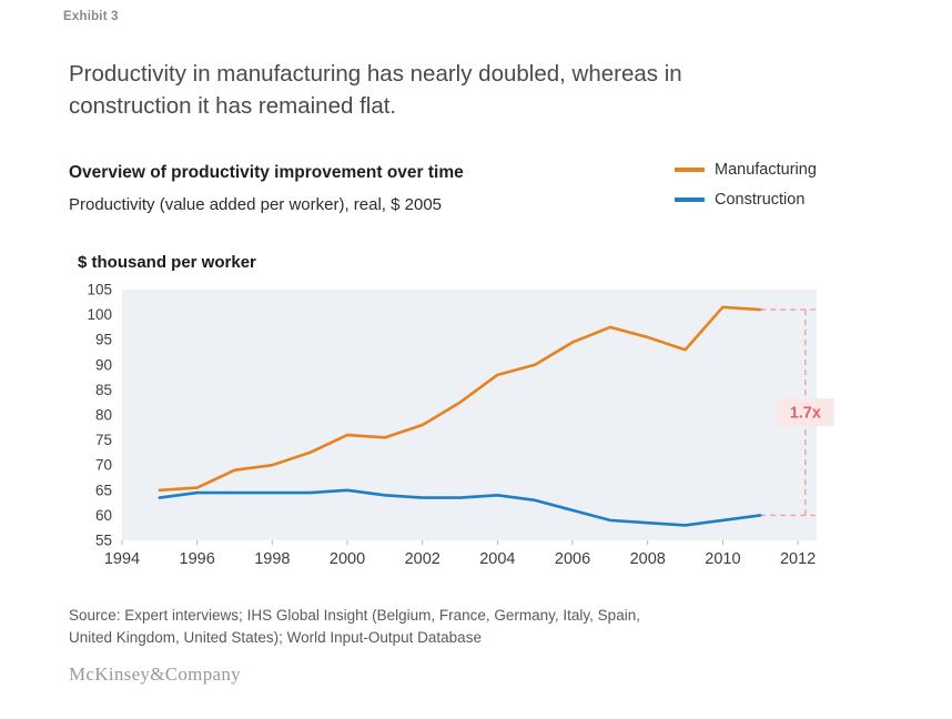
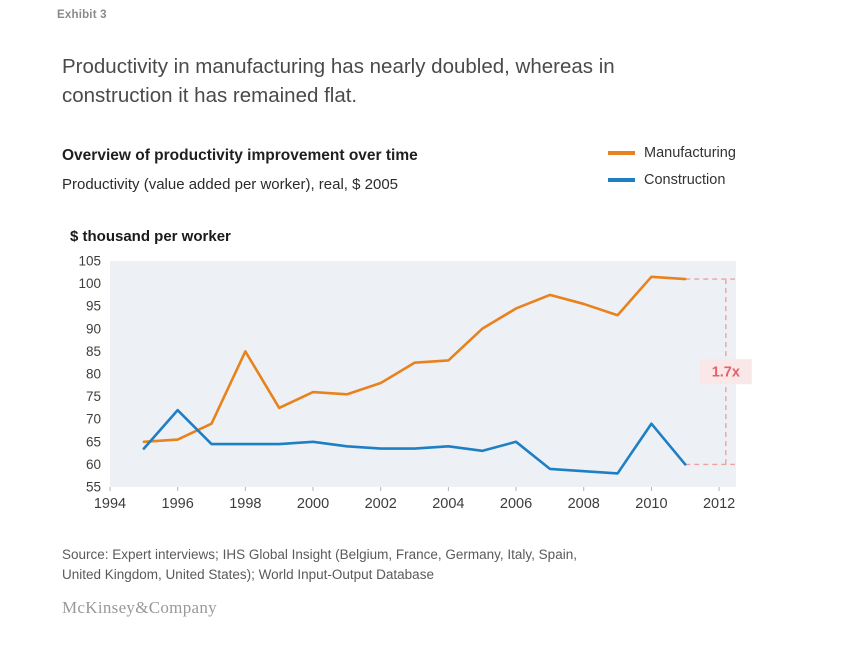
Construction/1996: 64 -> 72
Manufacturing/1998: 70 -> 85
Manufacturing/2004: 88 -> 83
Construction/2006: 61 -> 65
Construction/2010: 59 -> 69
